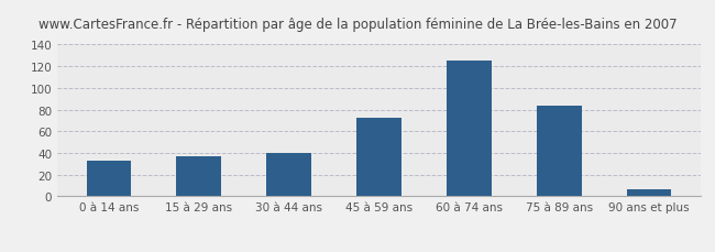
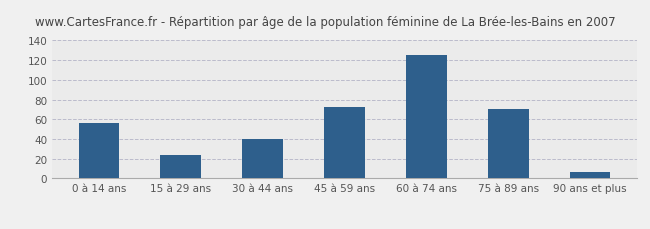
0 à 14 ans: 33 -> 56
15 à 29 ans: 37 -> 24
75 à 89 ans: 84 -> 70
